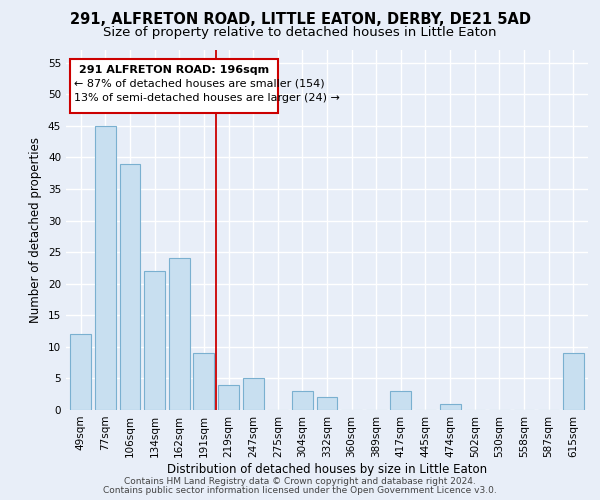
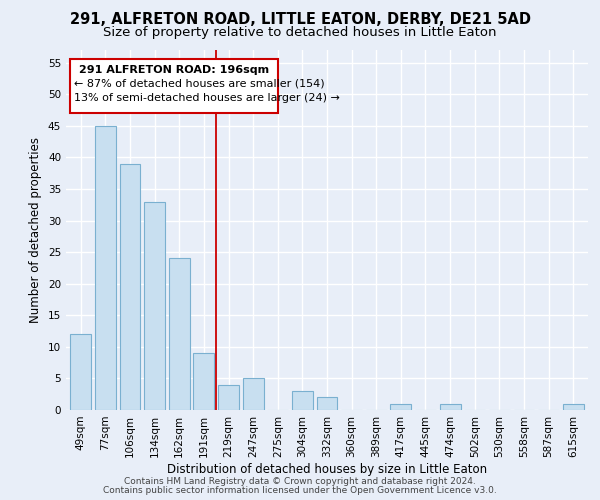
134sqm: 22 -> 33
417sqm: 3 -> 1
615sqm: 9 -> 1
